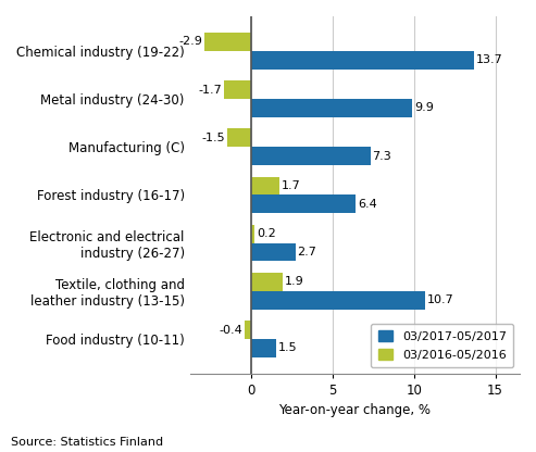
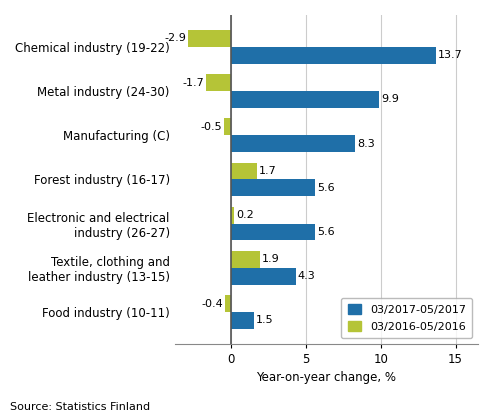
03/2016-05/2016/Manufacturing (C): -1.5 -> -0.5
03/2017-05/2017/Manufacturing (C): 7.3 -> 8.3
03/2017-05/2017/Forest industry (16-17): 6.4 -> 5.6
03/2017-05/2017/Electronic and electrical industry (26-27): 2.7 -> 5.6
03/2017-05/2017/Textile, clothing and leather industry (13-15): 10.7 -> 4.3
